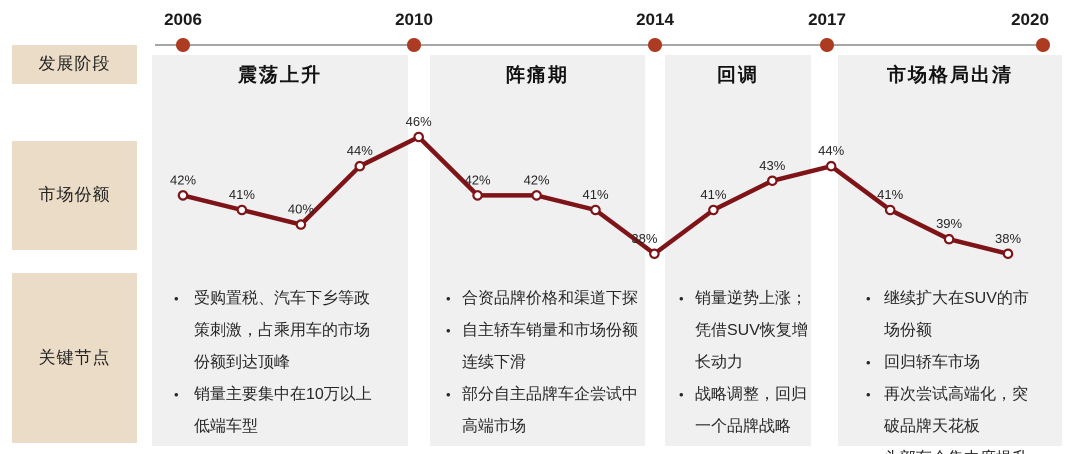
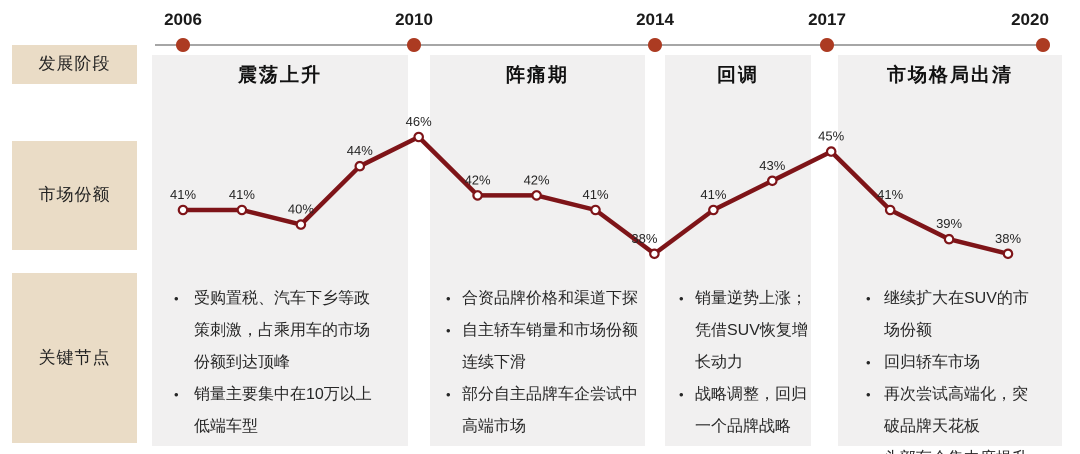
2006: 42% -> 41%
2017: 44% -> 45%
